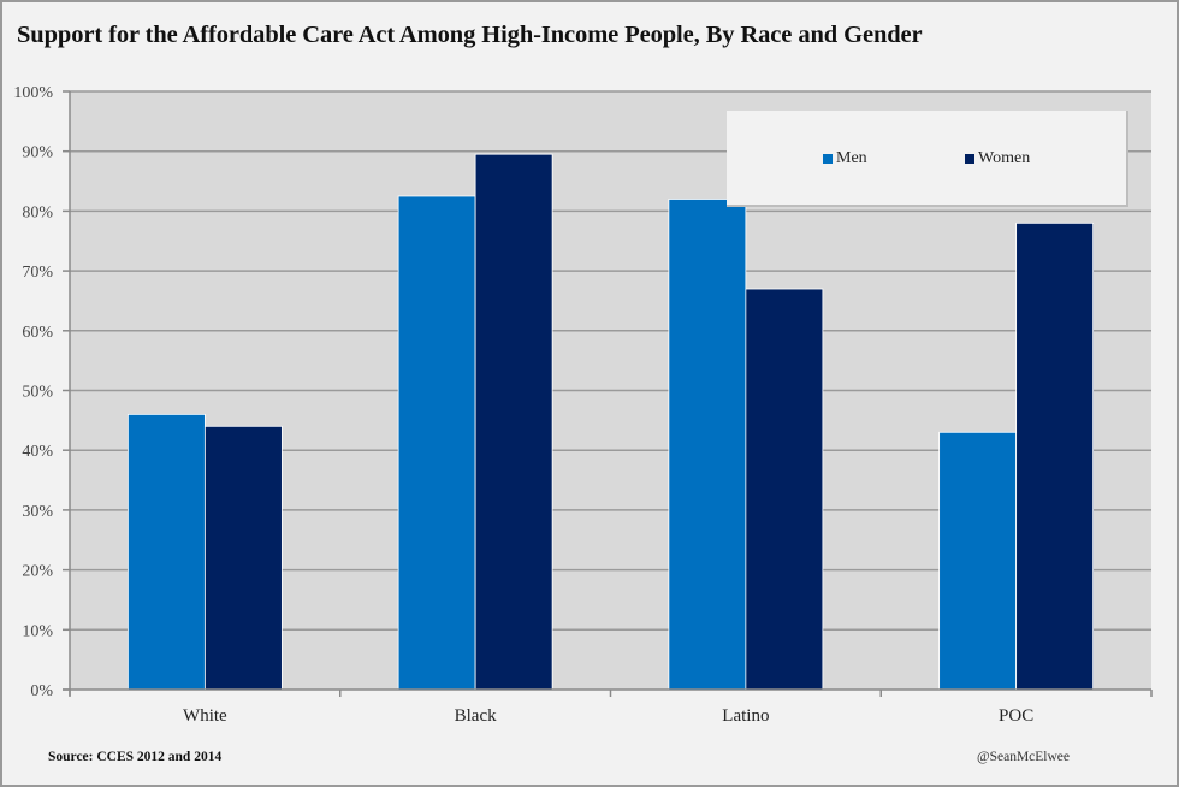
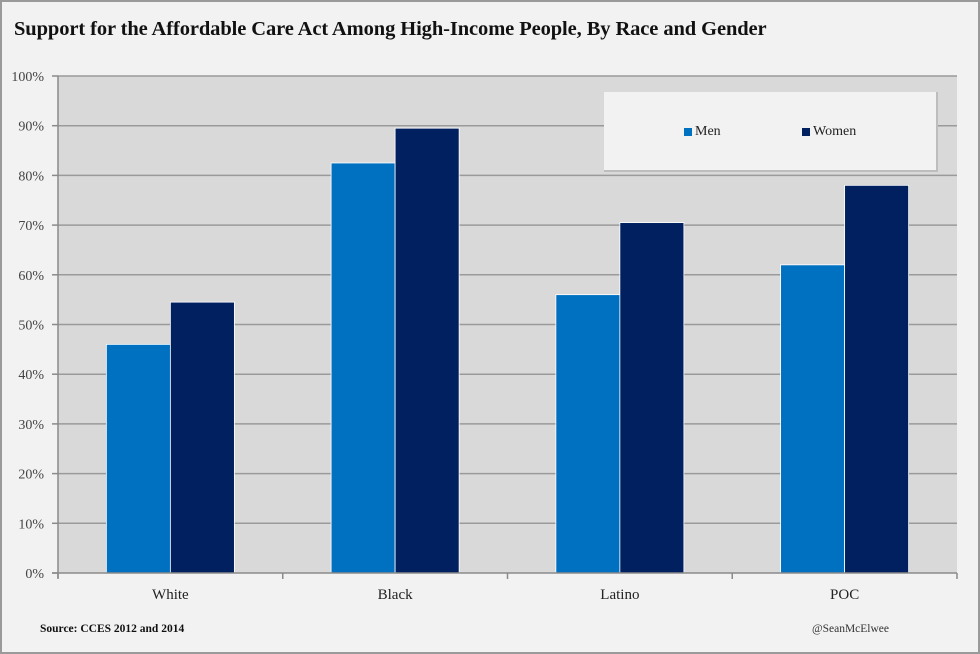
Women/White: 44% -> 54%
Men/Latino: 82% -> 56%
Women/Latino: 67% -> 70%
Men/POC: 43% -> 62%
